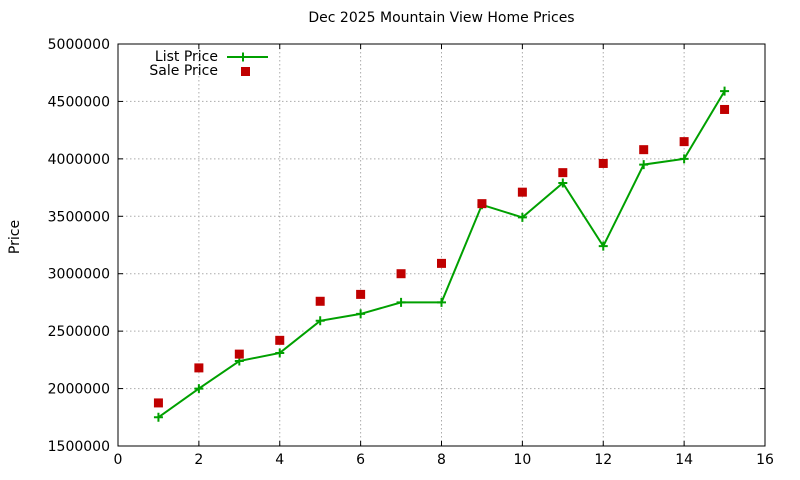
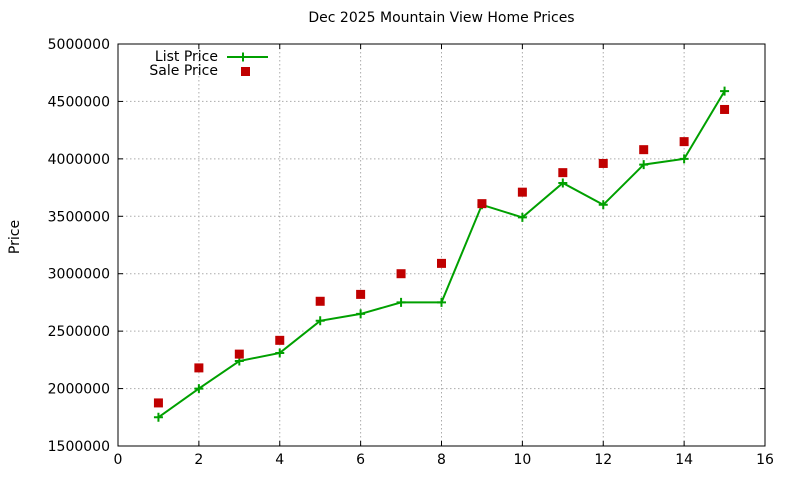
List Price/12: 3240000 -> 3600000
